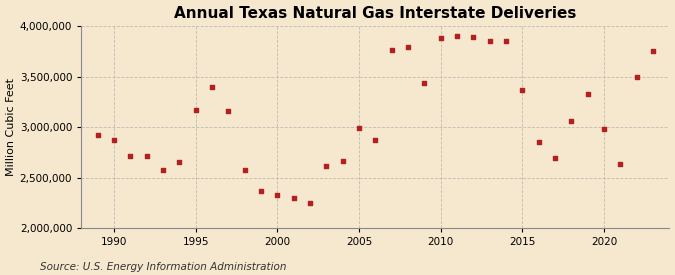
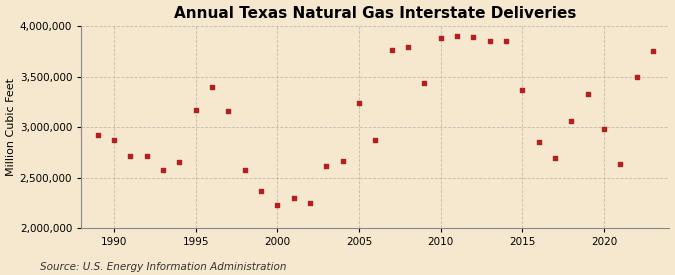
2000: 2,330,000 -> 2,230,000
2005: 2,990,000 -> 3,240,000
